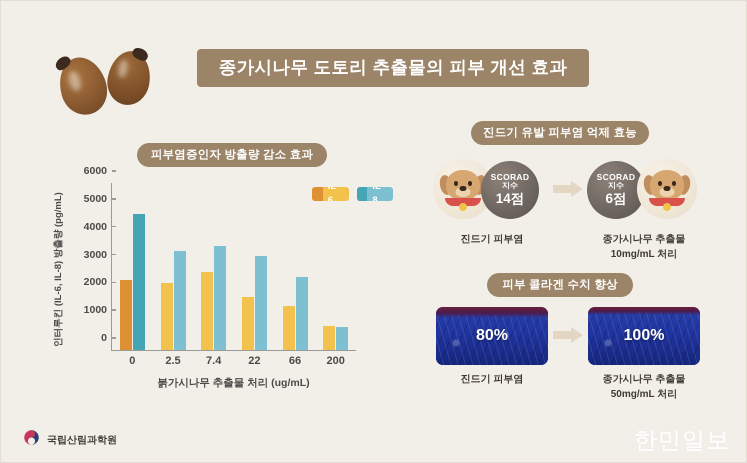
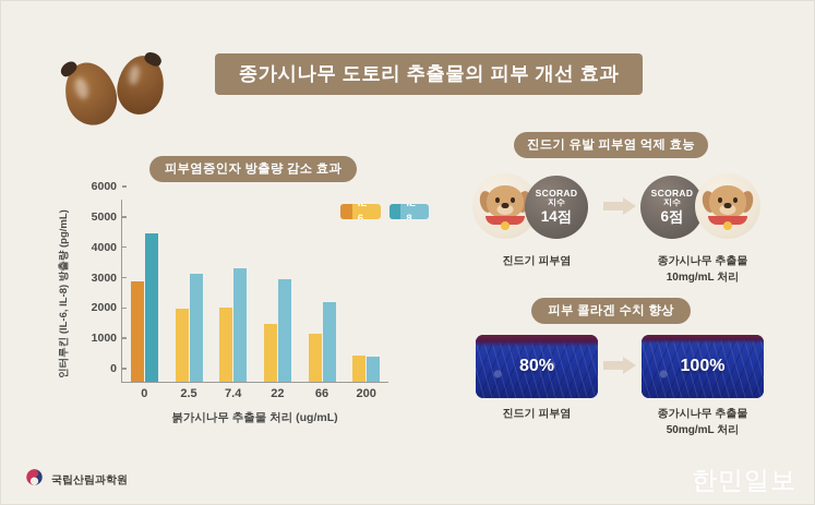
IL-6/0: 2500 -> 3300
IL-6/7.4: 2800 -> 2400
